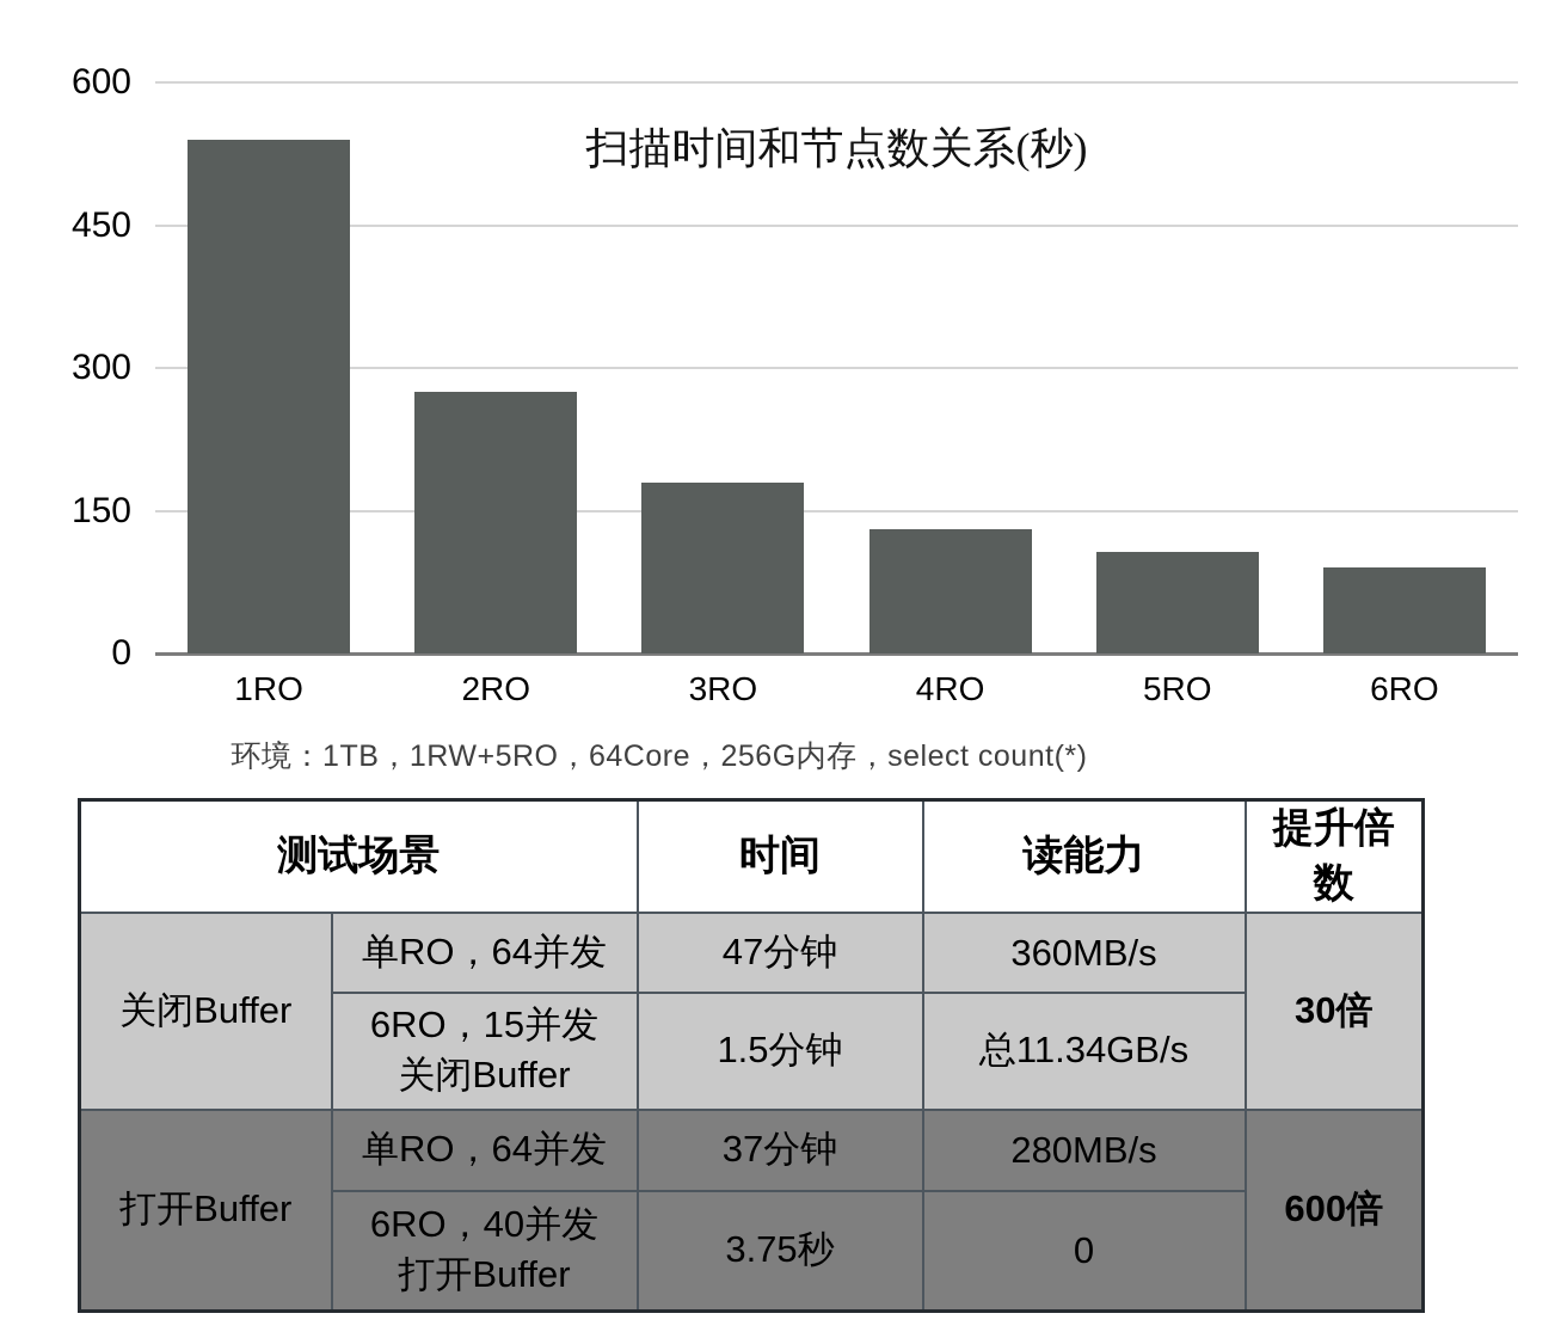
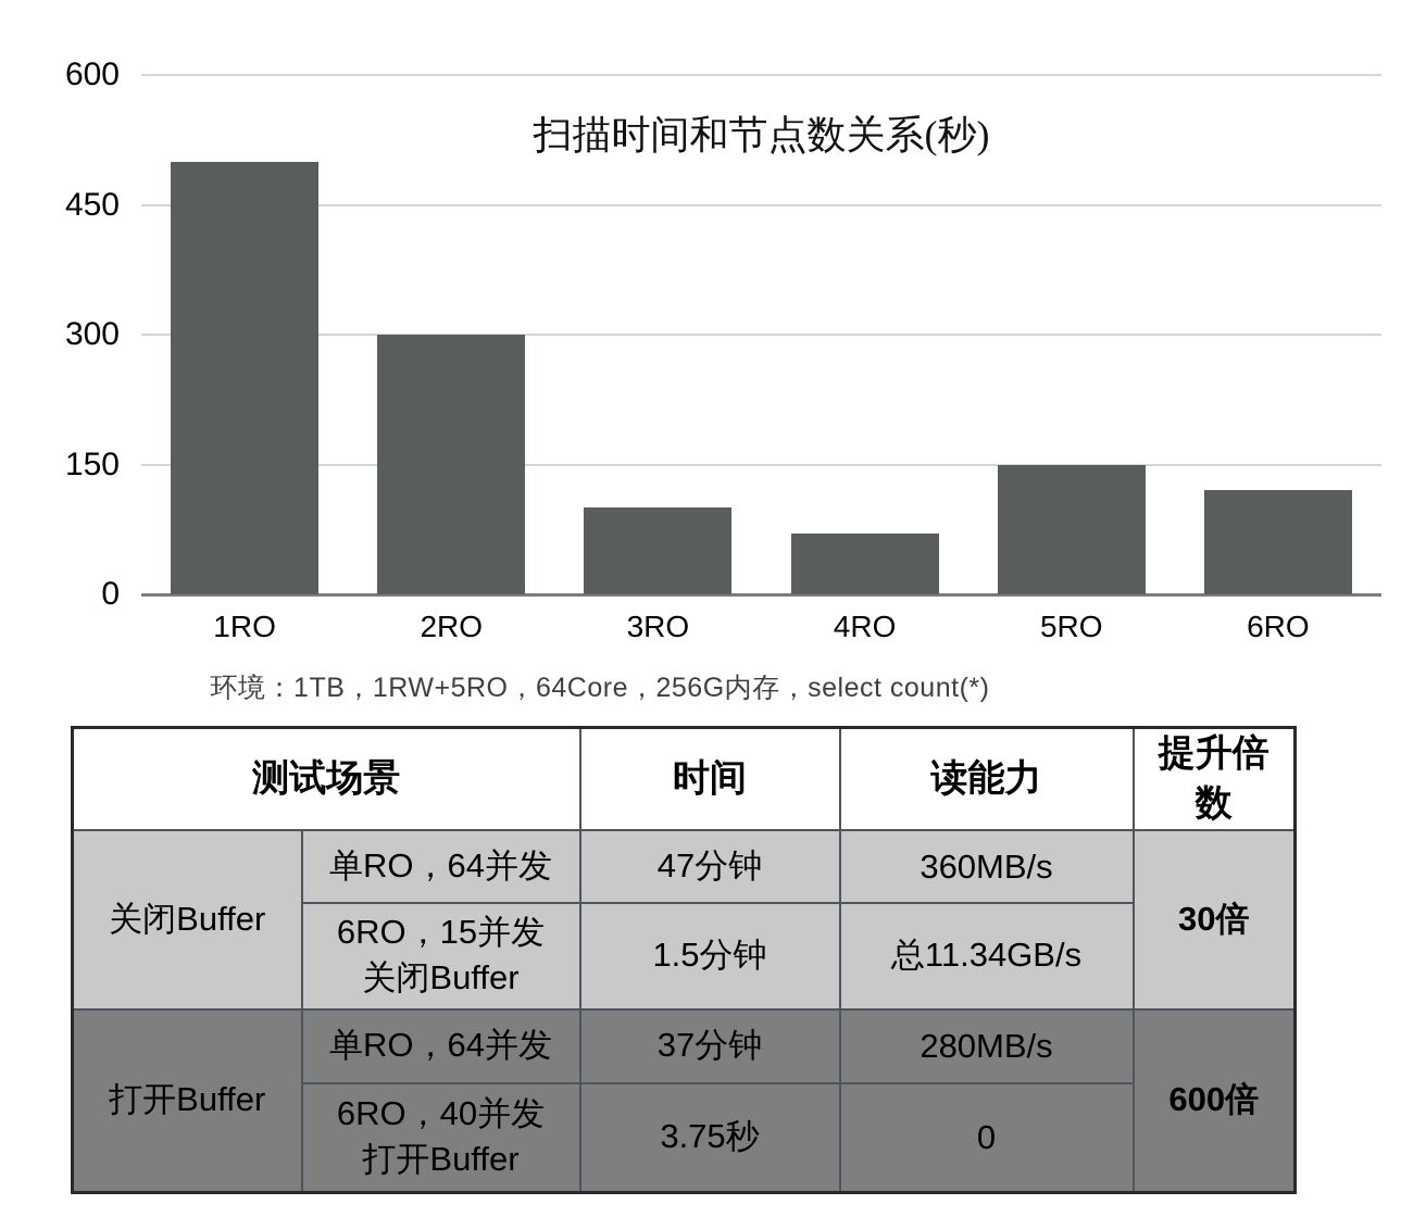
1RO: 540 -> 500
2RO: 280 -> 300
3RO: 180 -> 100
4RO: 130 -> 70
5RO: 110 -> 150
6RO: 90 -> 120
